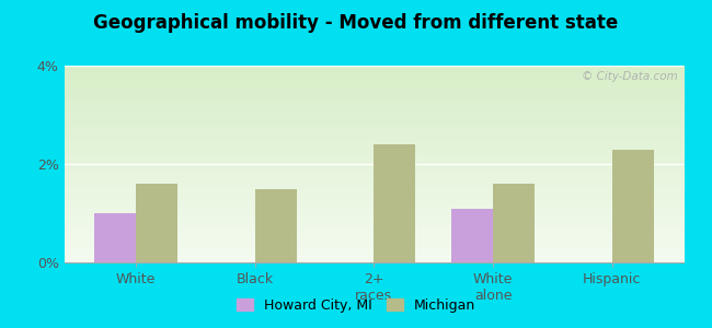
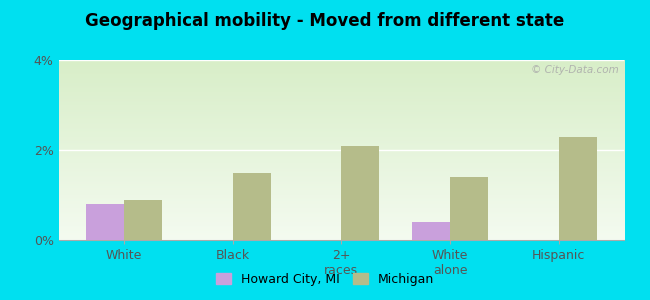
Howard City, MI/White: 1.0% -> 0.8%
Michigan/White: 1.6% -> 0.9%
Michigan/2+ races: 2.4% -> 2.1%
Howard City, MI/White alone: 1.1% -> 0.4%
Michigan/White alone: 1.6% -> 1.4%
